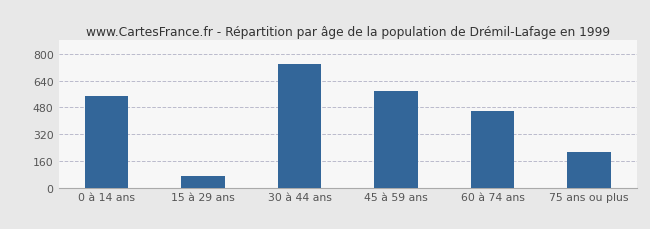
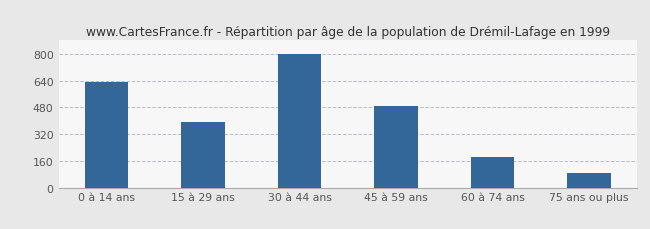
0 à 14 ans: 550 -> 630
15 à 29 ans: 70 -> 390
30 à 44 ans: 740 -> 800
45 à 59 ans: 580 -> 490
60 à 74 ans: 460 -> 180
75 ans ou plus: 210 -> 90
